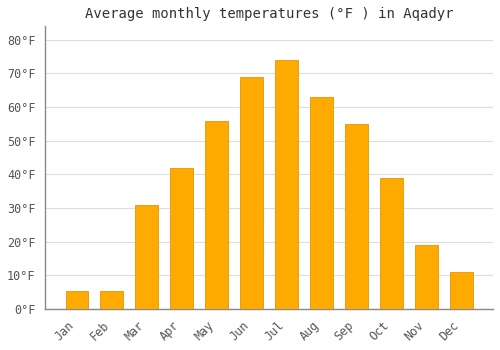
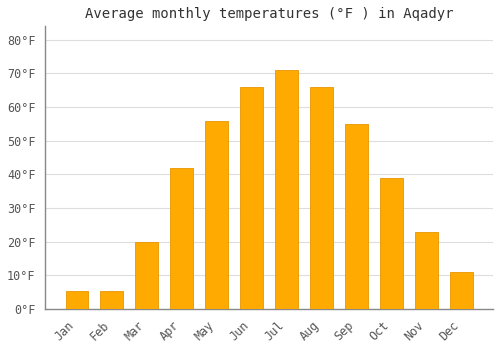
Mar: 31.0°F -> 20.0°F
Jun: 69.0°F -> 66.0°F
Jul: 74.0°F -> 71.0°F
Aug: 63.0°F -> 66.0°F
Nov: 19.0°F -> 23.0°F
